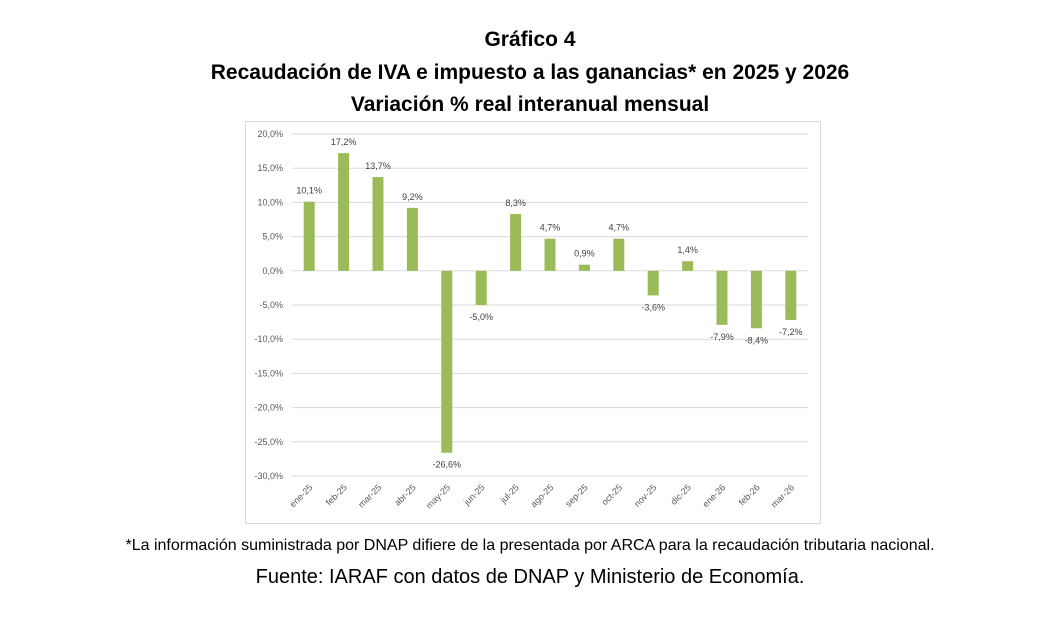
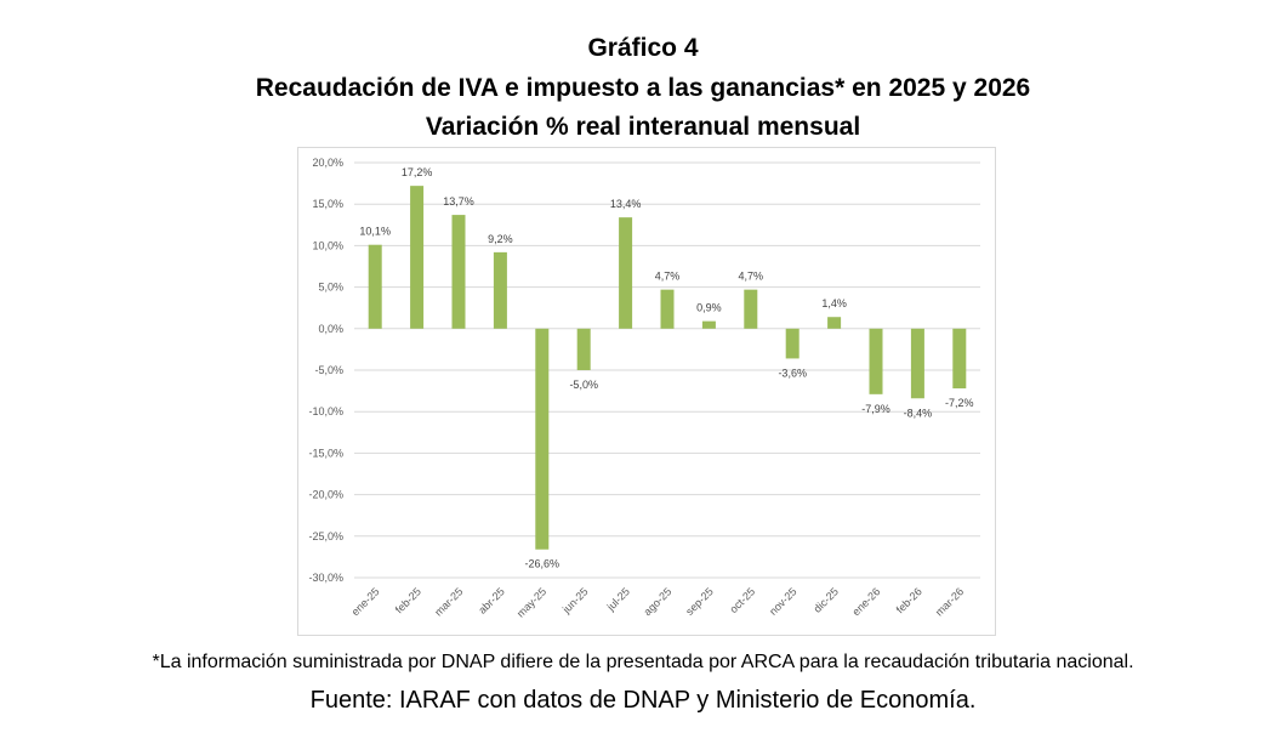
jul-25: 8,3% -> 13,4%
